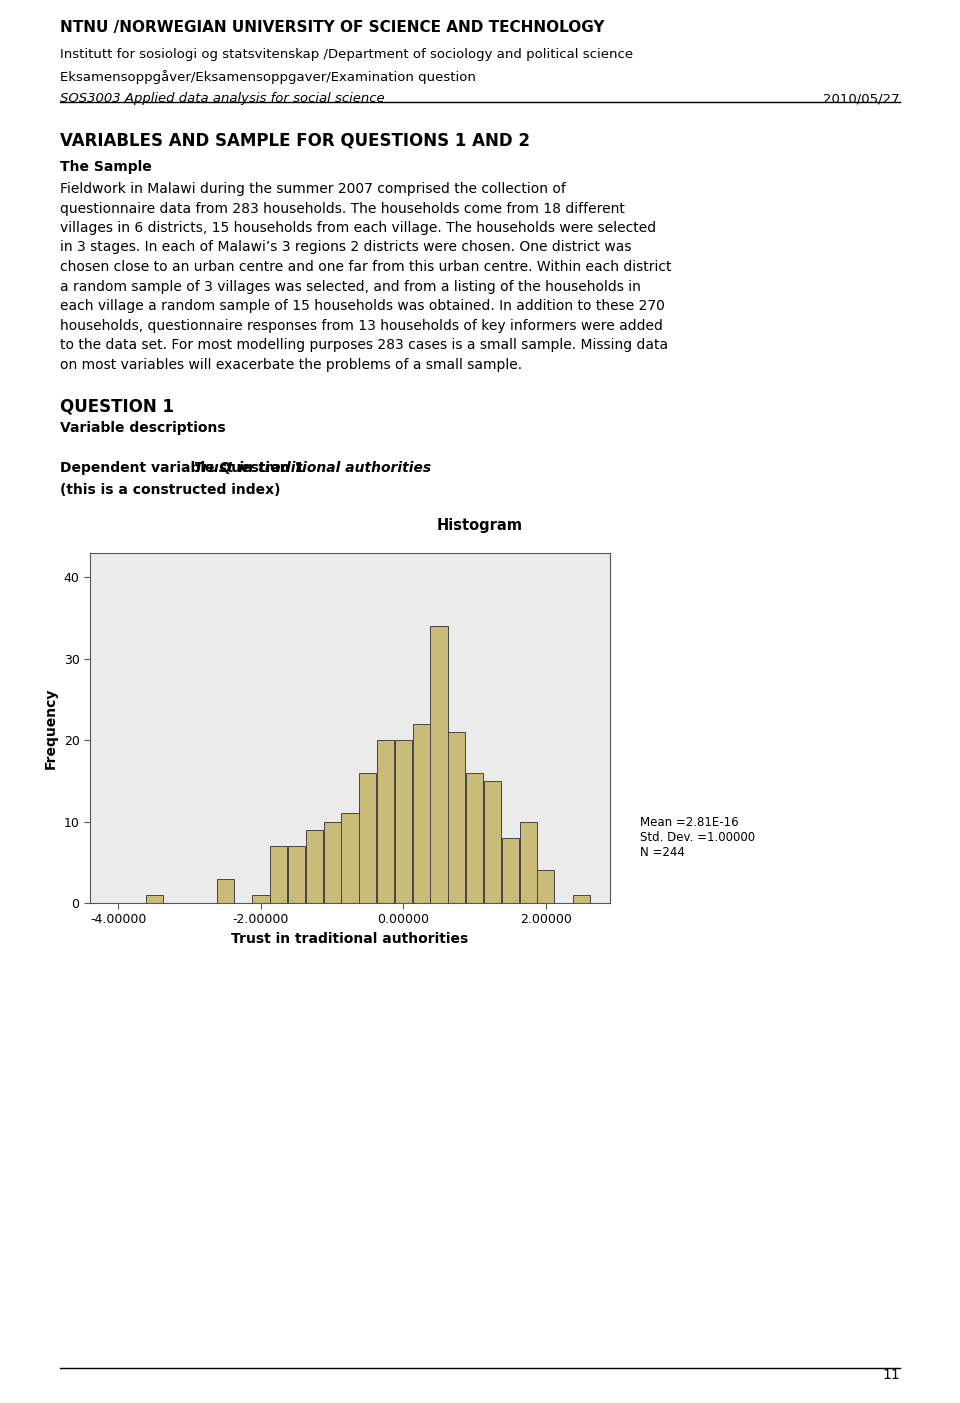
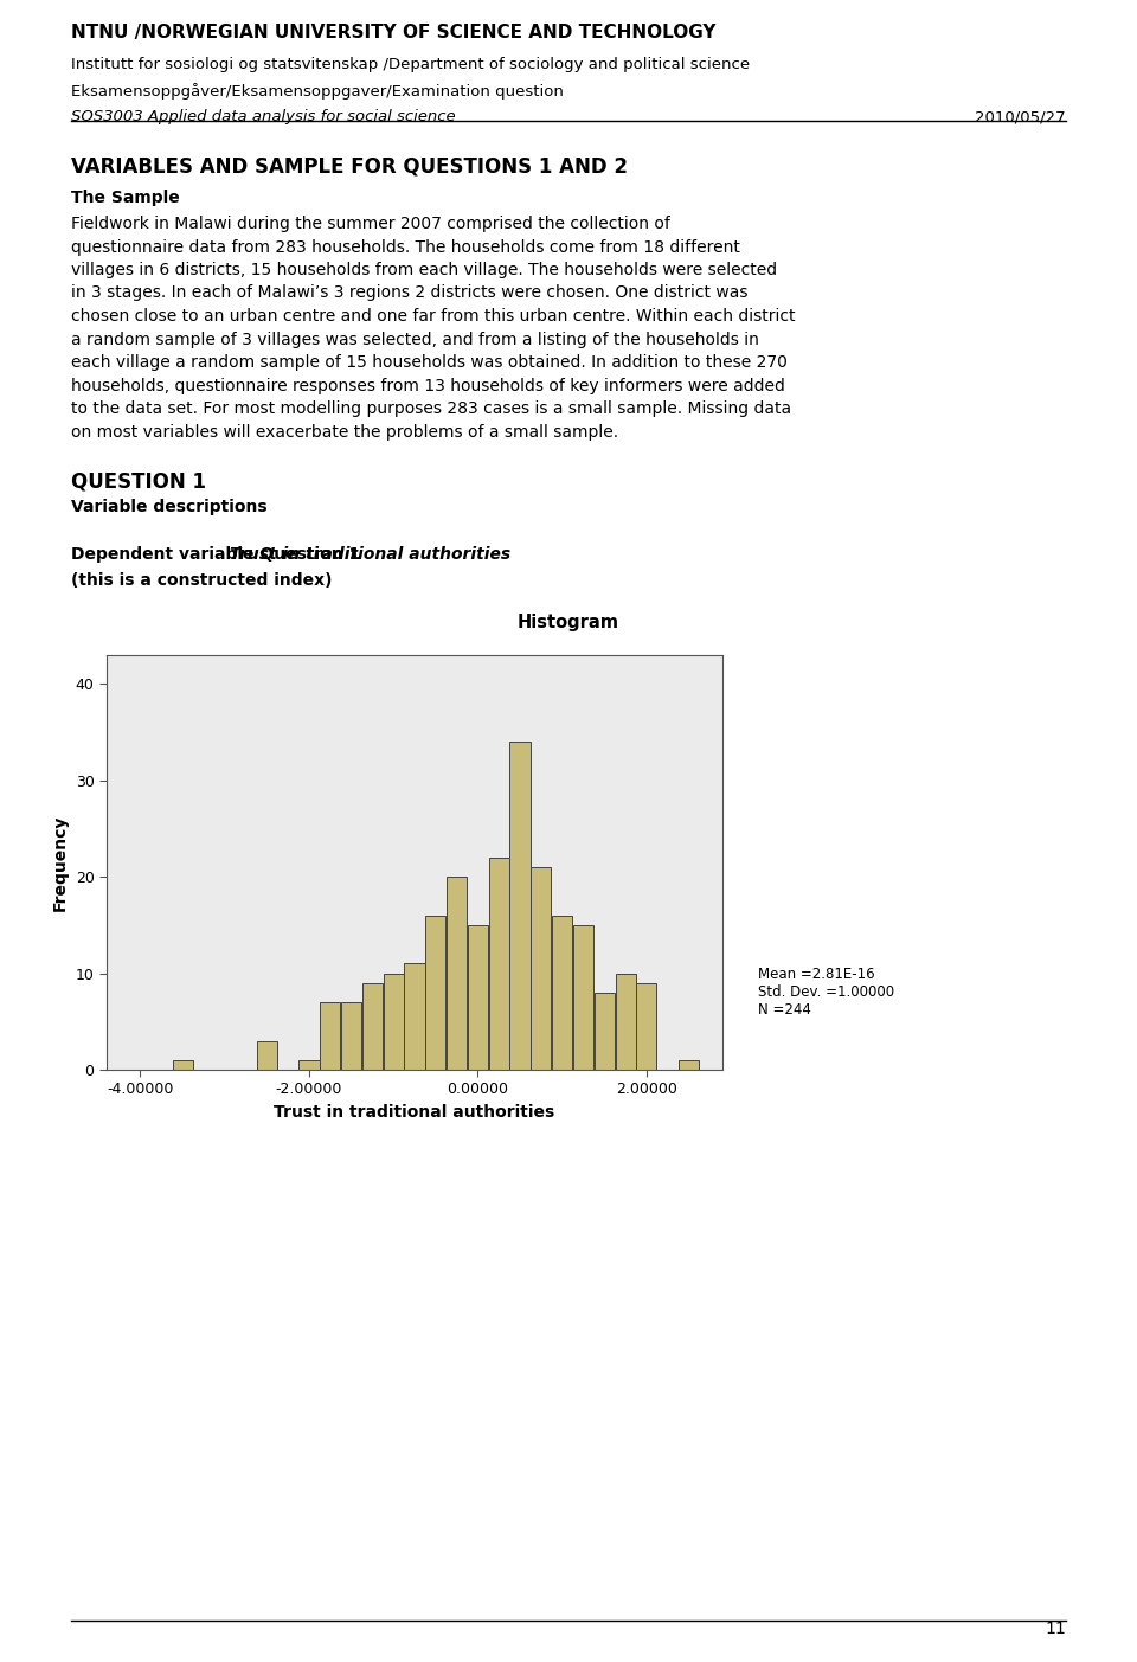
0.00000: 20 -> 15
2.00000: 4 -> 9
